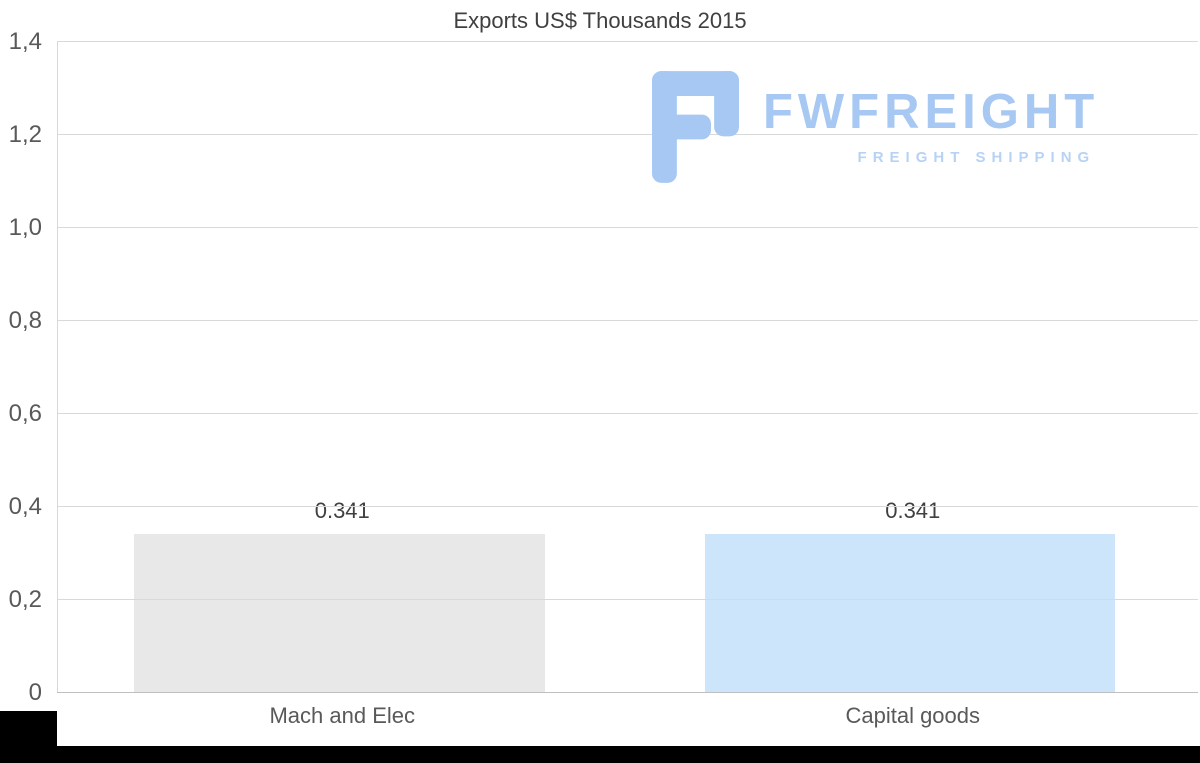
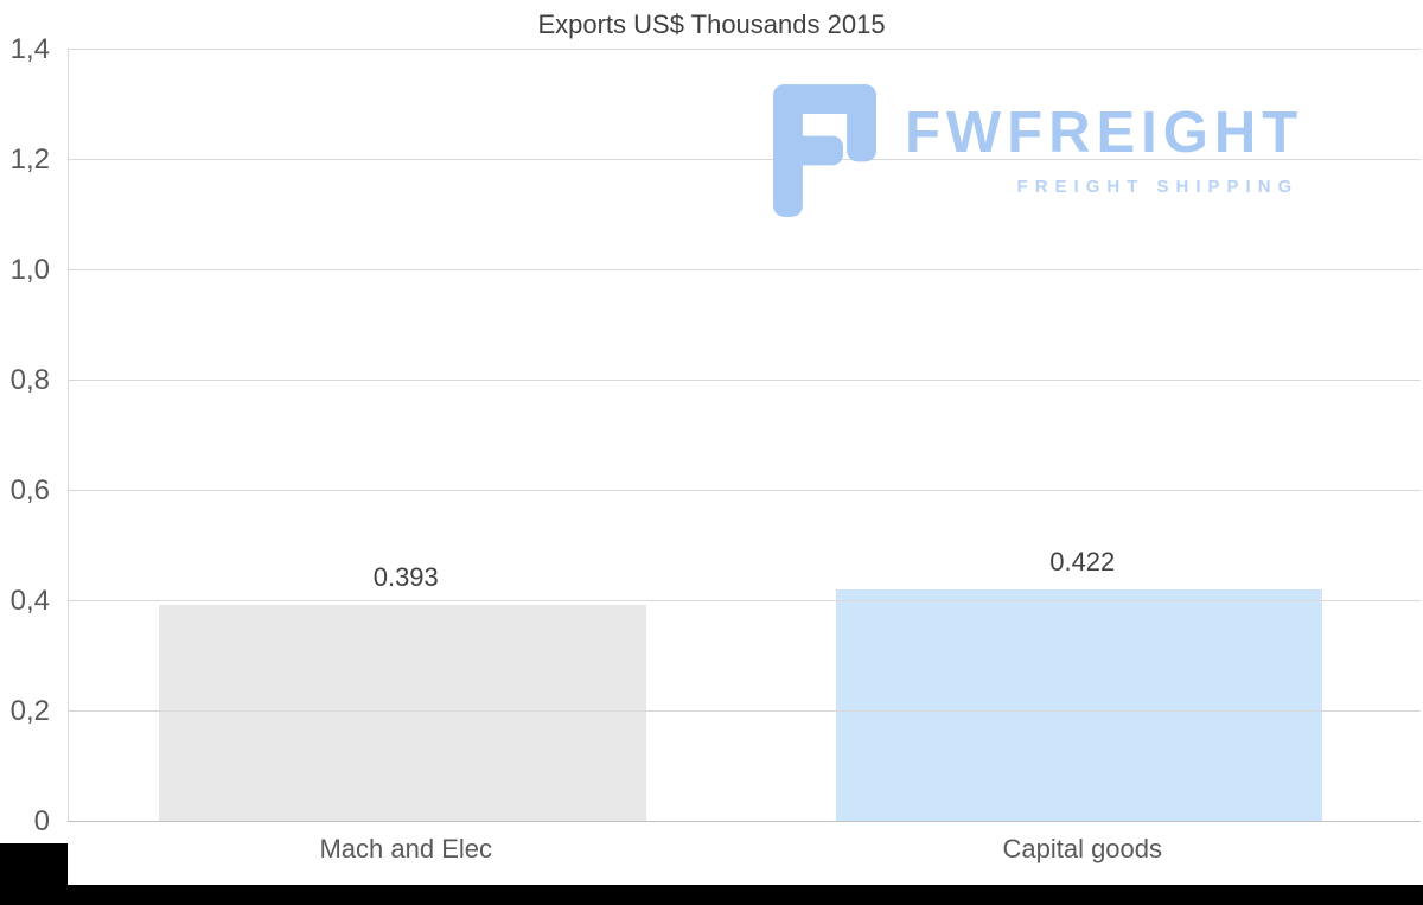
Mach and Elec: 0.341 -> 0.393
Capital goods: 0.341 -> 0.422
